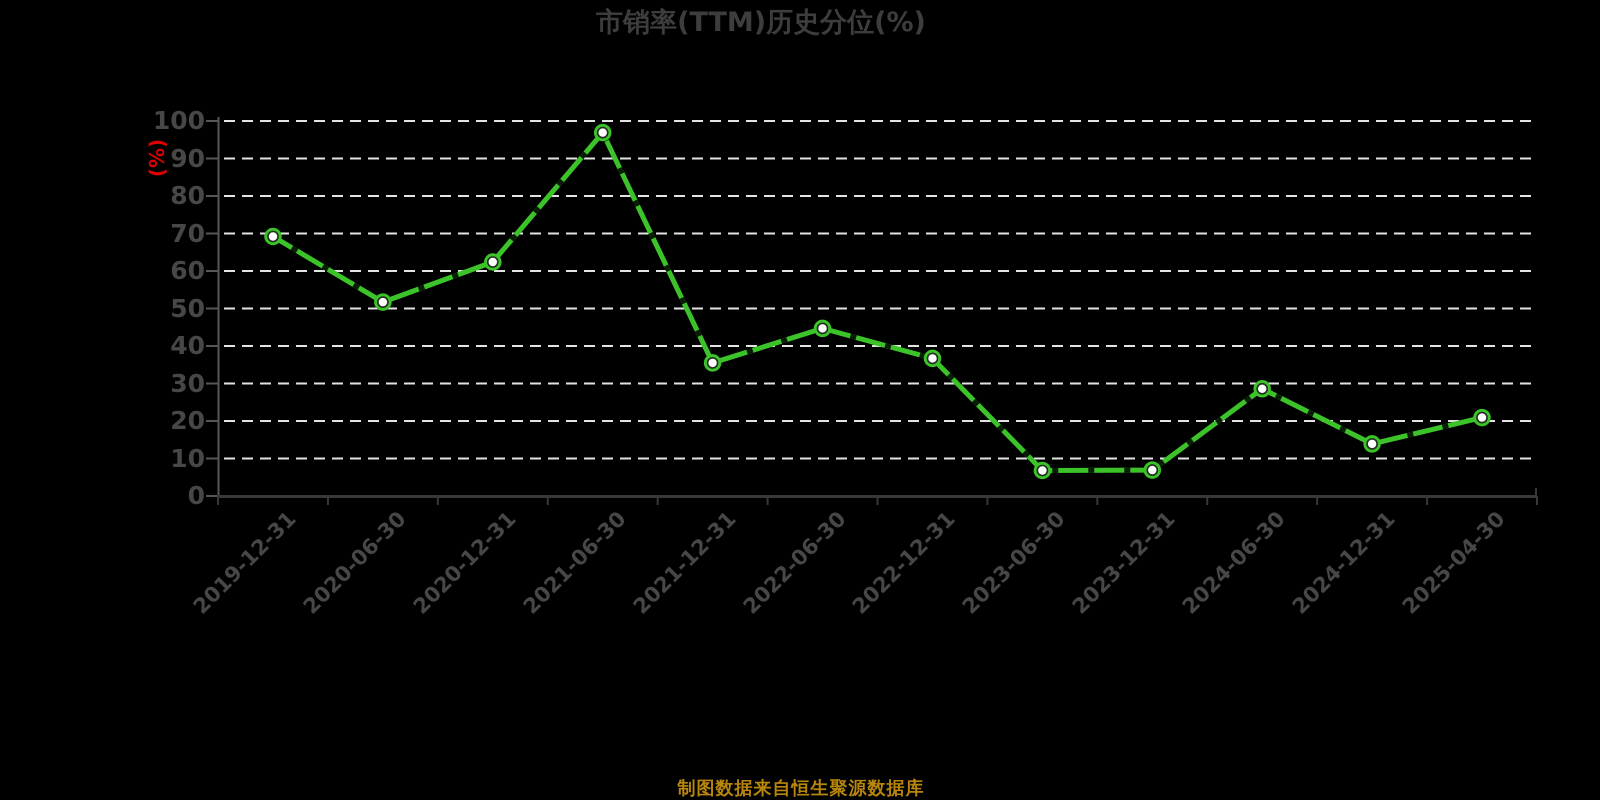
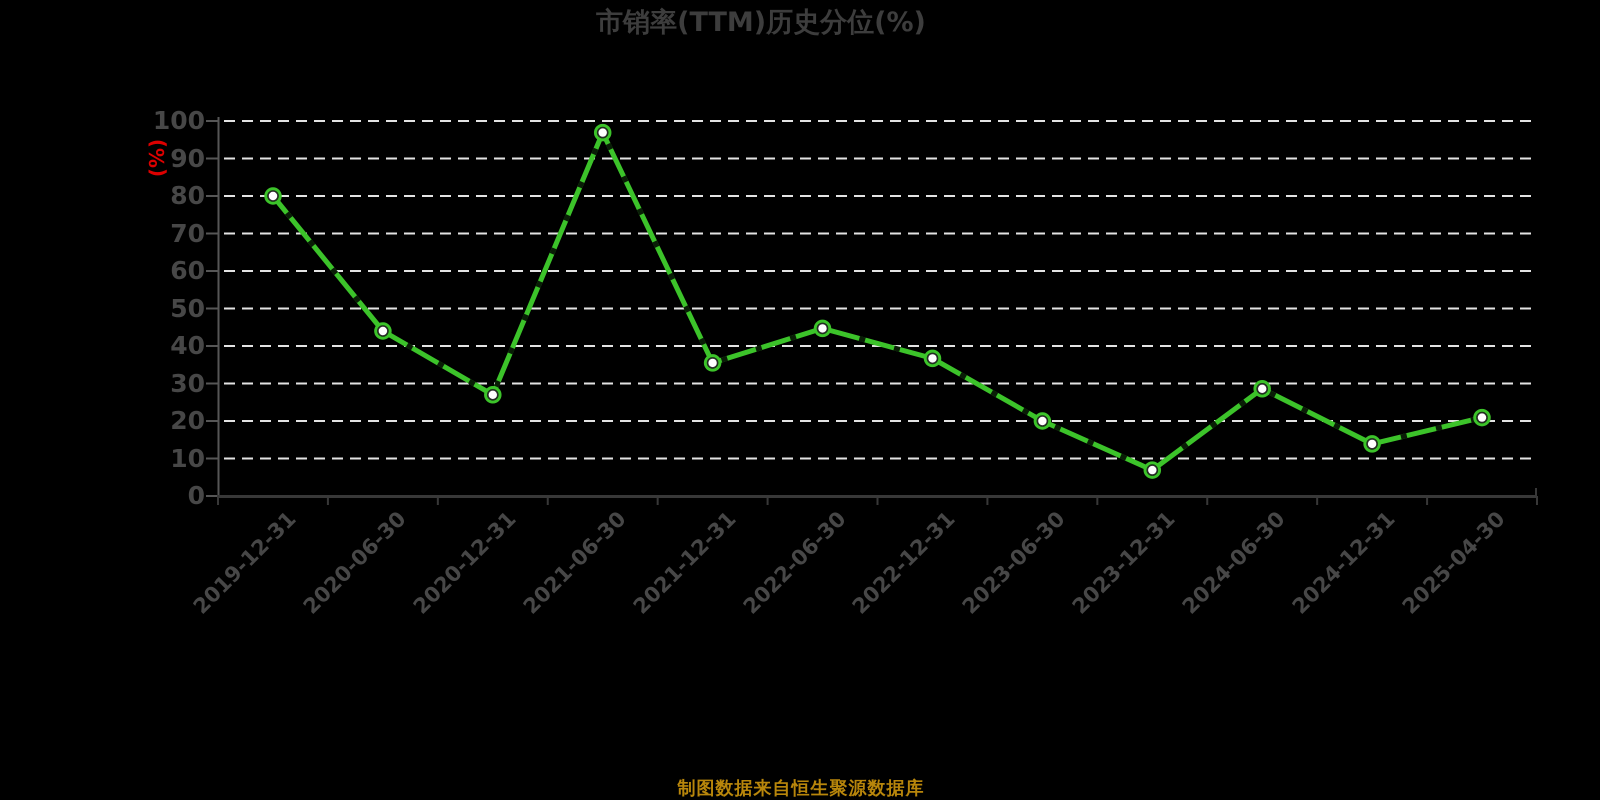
2019-12-31: 69 -> 80
2020-06-30: 52 -> 44
2020-12-31: 62 -> 27
2023-06-30: 7 -> 20
